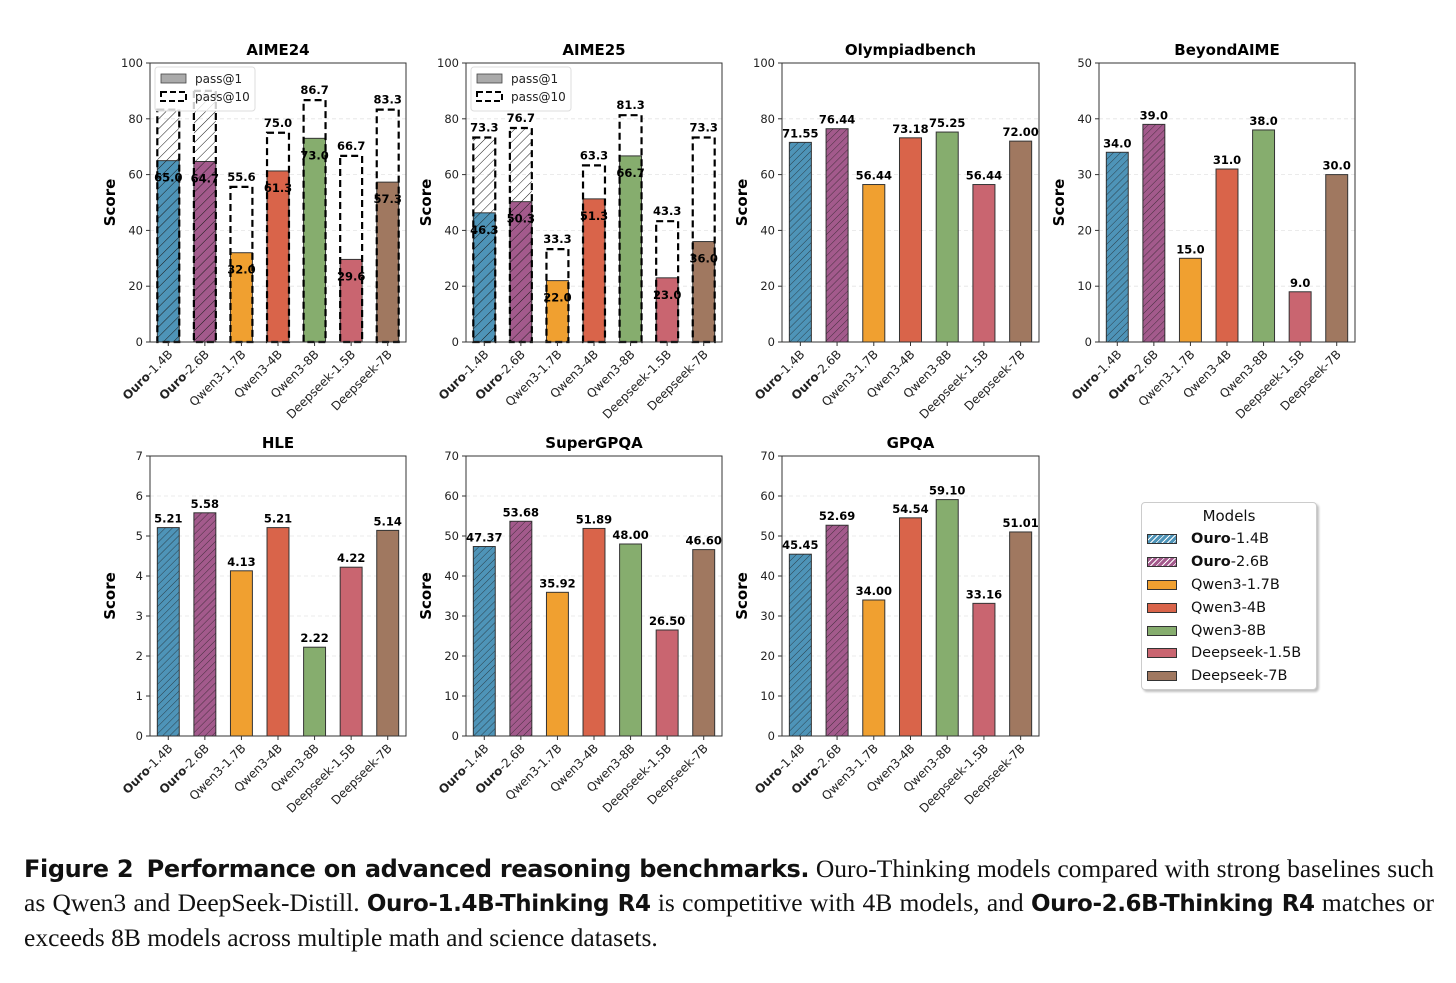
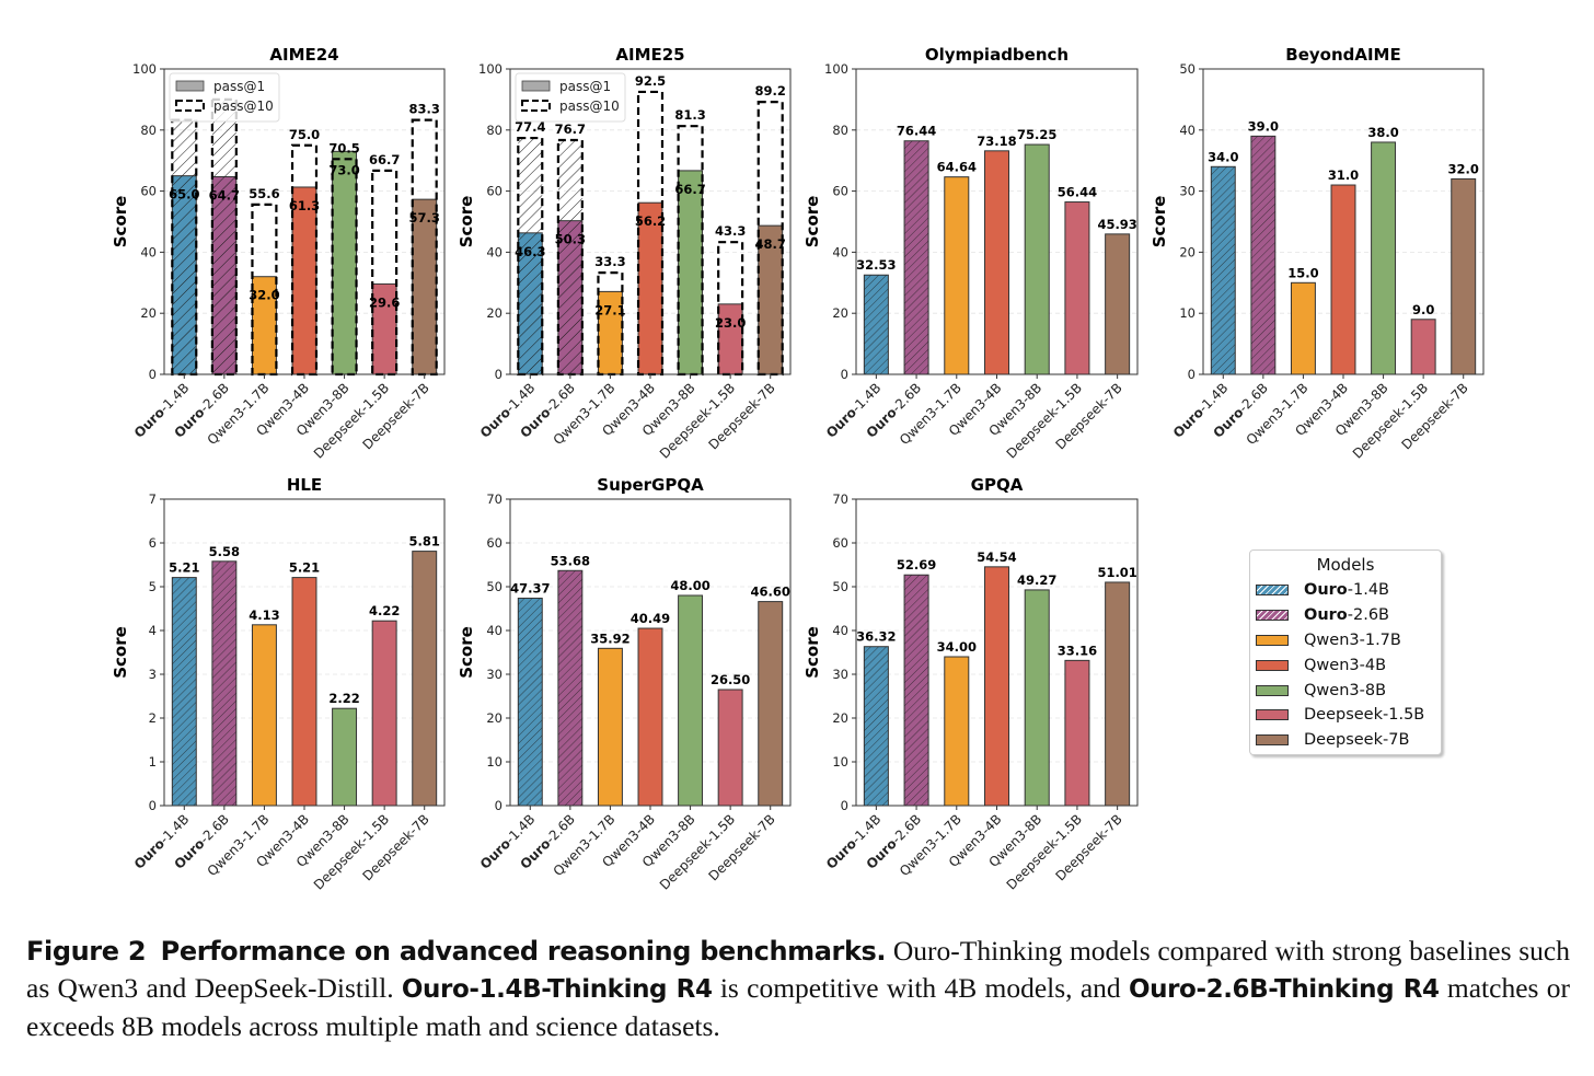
AIME24/pass@10/Qwen3-8B: 86.7 -> 70.5
AIME25/pass@10/Ouro-1.4B: 73.3 -> 77.4
AIME25/pass@1/Qwen3-1.7B: 22.0 -> 27.1
AIME25/pass@1/Qwen3-4B: 51.3 -> 56.2
AIME25/pass@10/Qwen3-4B: 63.3 -> 92.5
AIME25/pass@1/Deepseek-7B: 36.0 -> 48.7
AIME25/pass@10/Deepseek-7B: 73.3 -> 89.2
Olympiadbench/Ouro-1.4B: 71.55 -> 32.53
Olympiadbench/Qwen3-1.7B: 56.44 -> 64.64
Olympiadbench/Deepseek-7B: 72.00 -> 45.93
BeyondAIME/Deepseek-7B: 30.0 -> 32.0
HLE/Deepseek-7B: 5.14 -> 5.81
SuperGPQA/Qwen3-4B: 51.89 -> 40.49
GPQA/Ouro-1.4B: 45.45 -> 36.32
GPQA/Qwen3-8B: 59.10 -> 49.27
